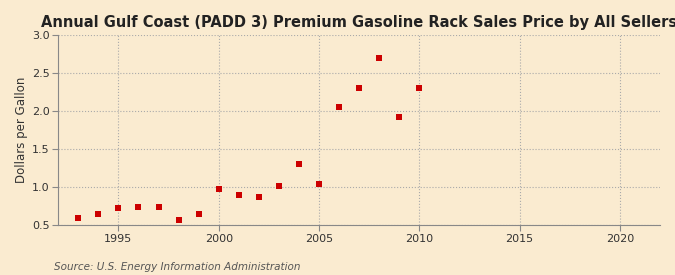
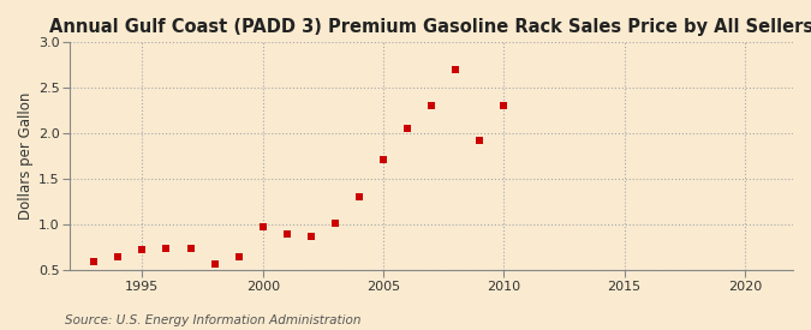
2005: 1.04 -> 1.71
